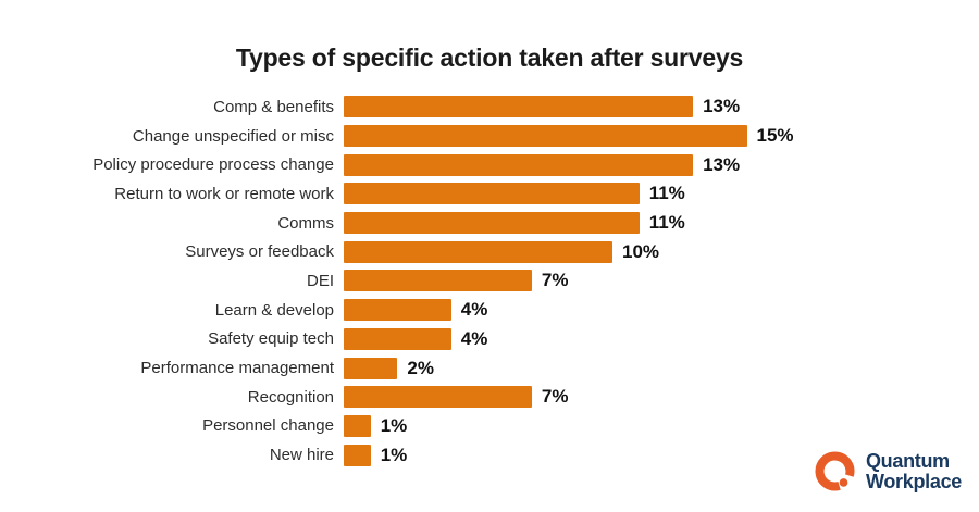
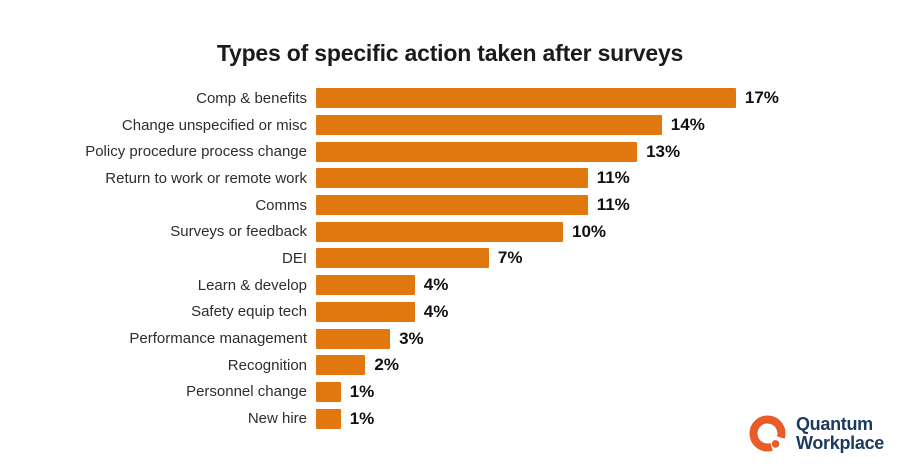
Comp & benefits: 13% -> 17%
Change unspecified or misc: 15% -> 14%
Performance management: 2% -> 3%
Recognition: 7% -> 2%
